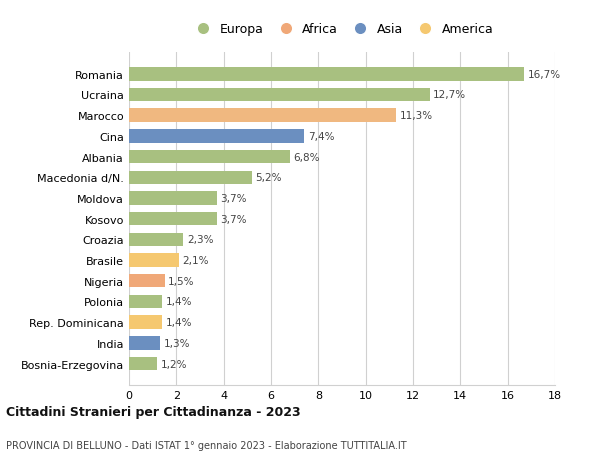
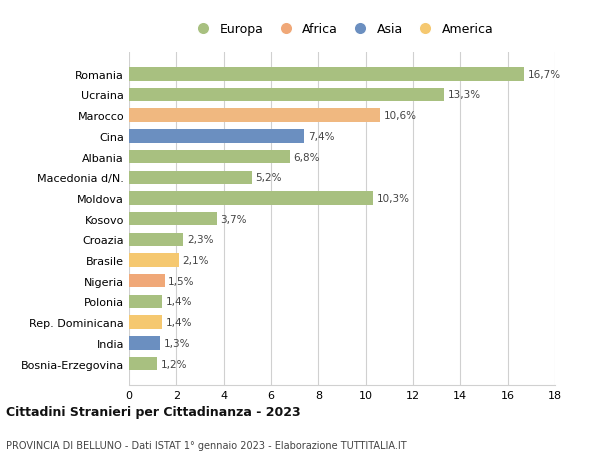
Ucraina: 12,7% -> 13,3%
Marocco: 11,3% -> 10,6%
Moldova: 3,7% -> 10,3%
